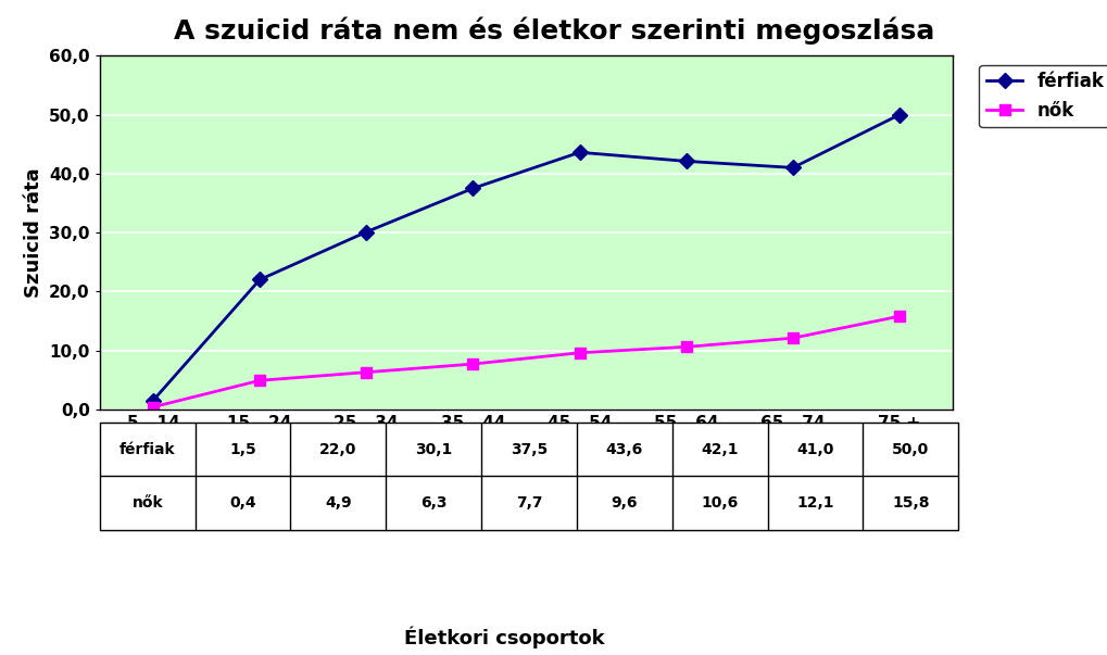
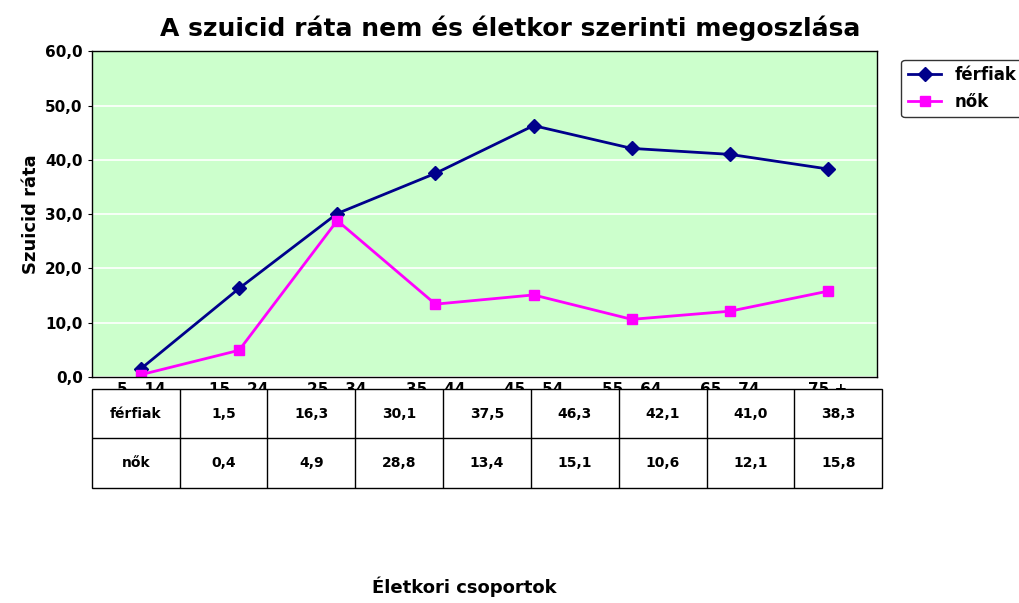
férfiak/15 - 24: 22,0 -> 16,3
nők/25 - 34: 6,3 -> 28,8
nők/35 - 44: 7,7 -> 13,4
férfiak/45 - 54: 43,6 -> 46,3
nők/45 - 54: 9,6 -> 15,1
férfiak/75 +: 50,0 -> 38,3
